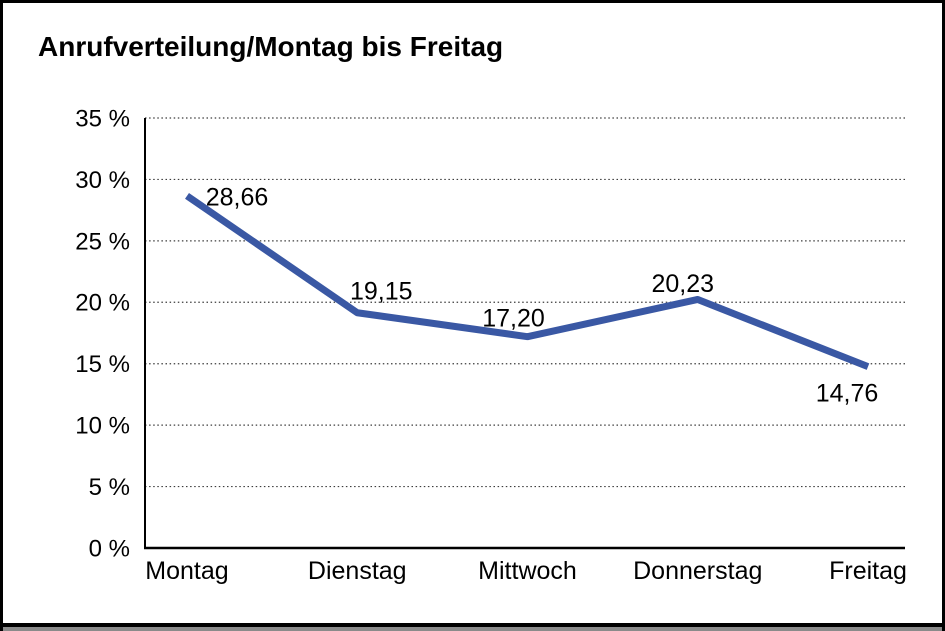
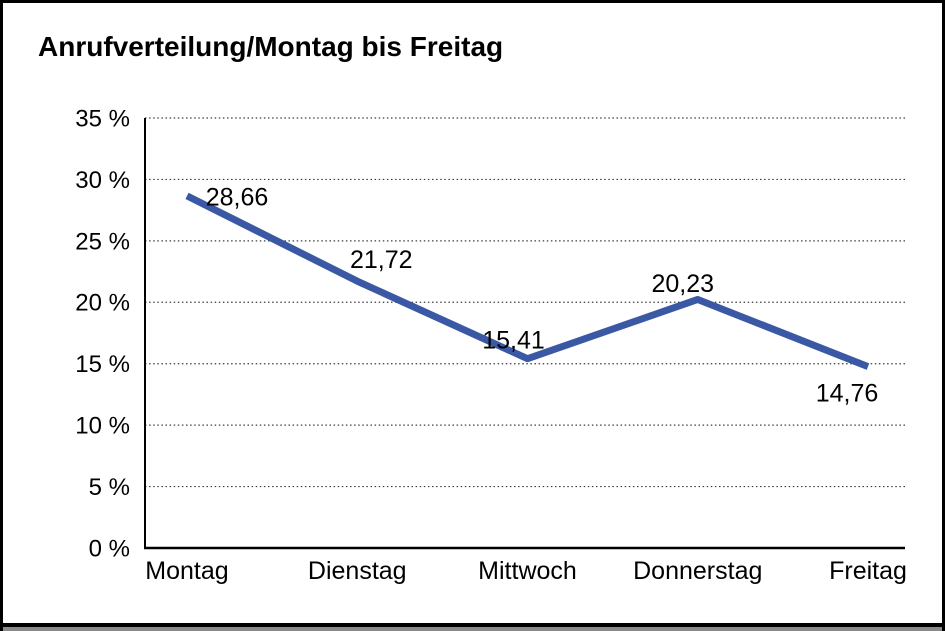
Dienstag: 19,15 -> 21,72
Mittwoch: 17,20 -> 15,41
